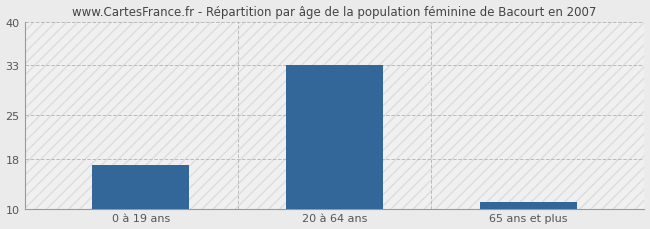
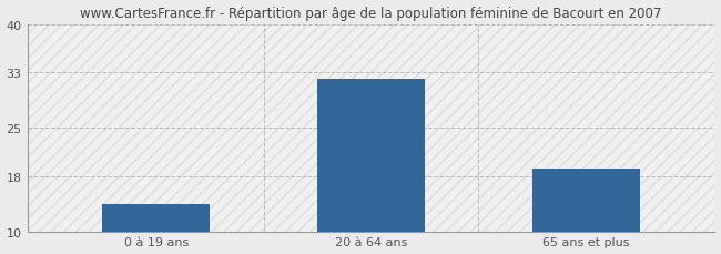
0 à 19 ans: 17 -> 14
20 à 64 ans: 33 -> 32
65 ans et plus: 11 -> 19
